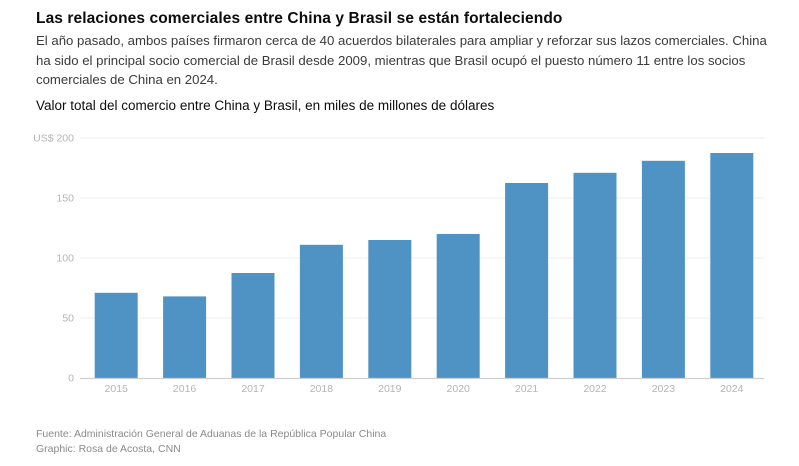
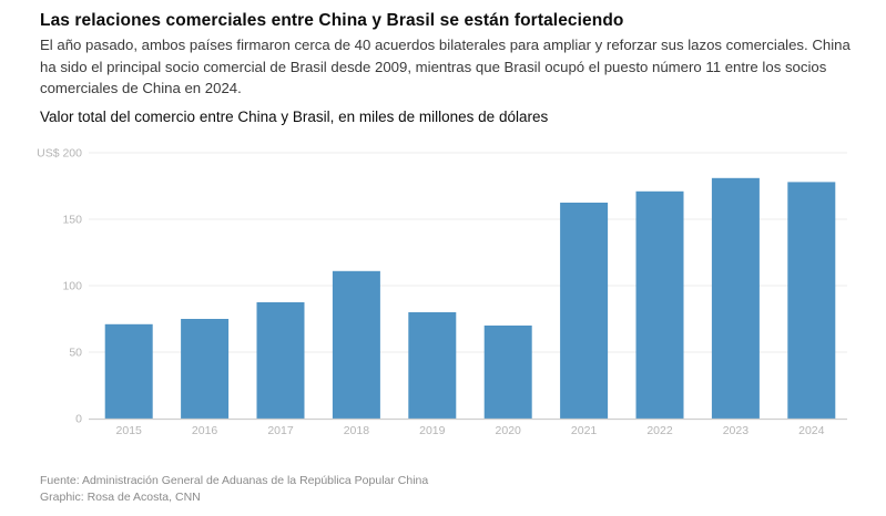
2016: 68 -> 75
2019: 115 -> 80
2020: 120 -> 70
2024: 188 -> 178
